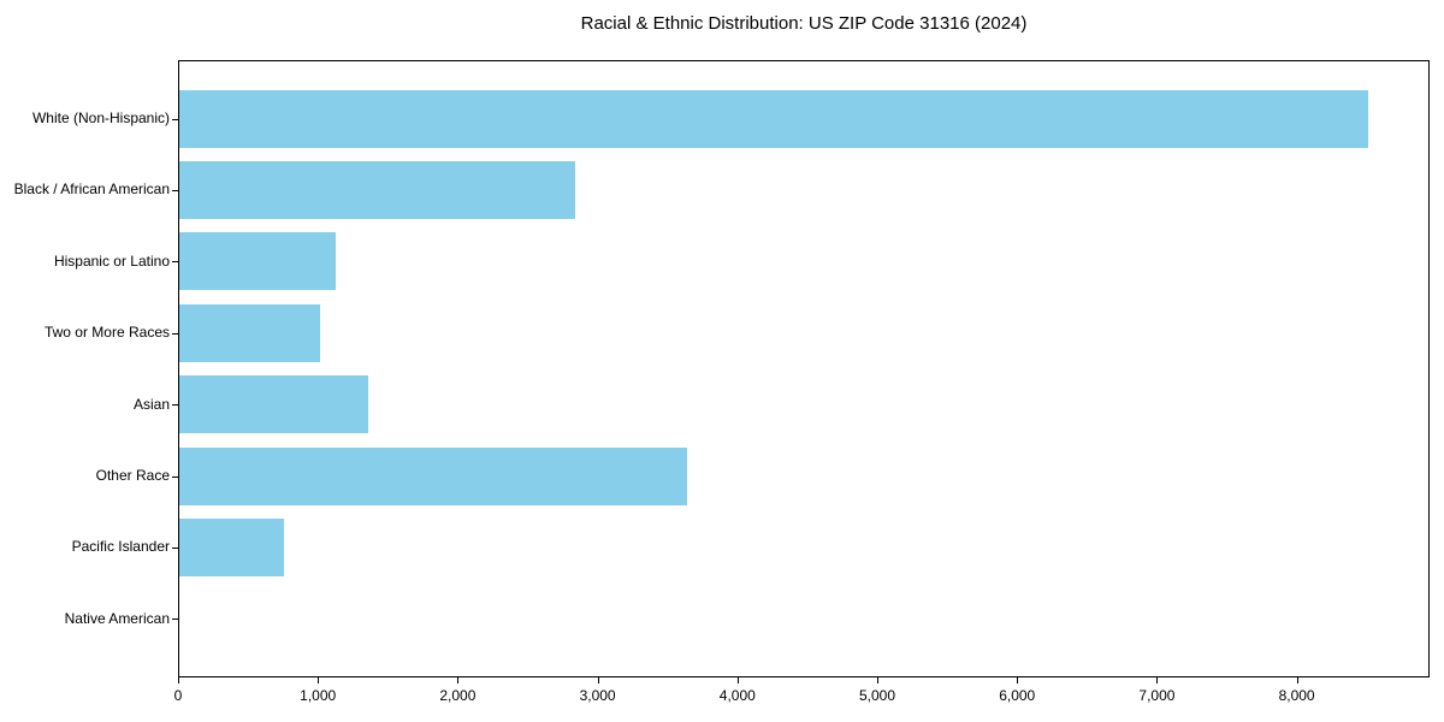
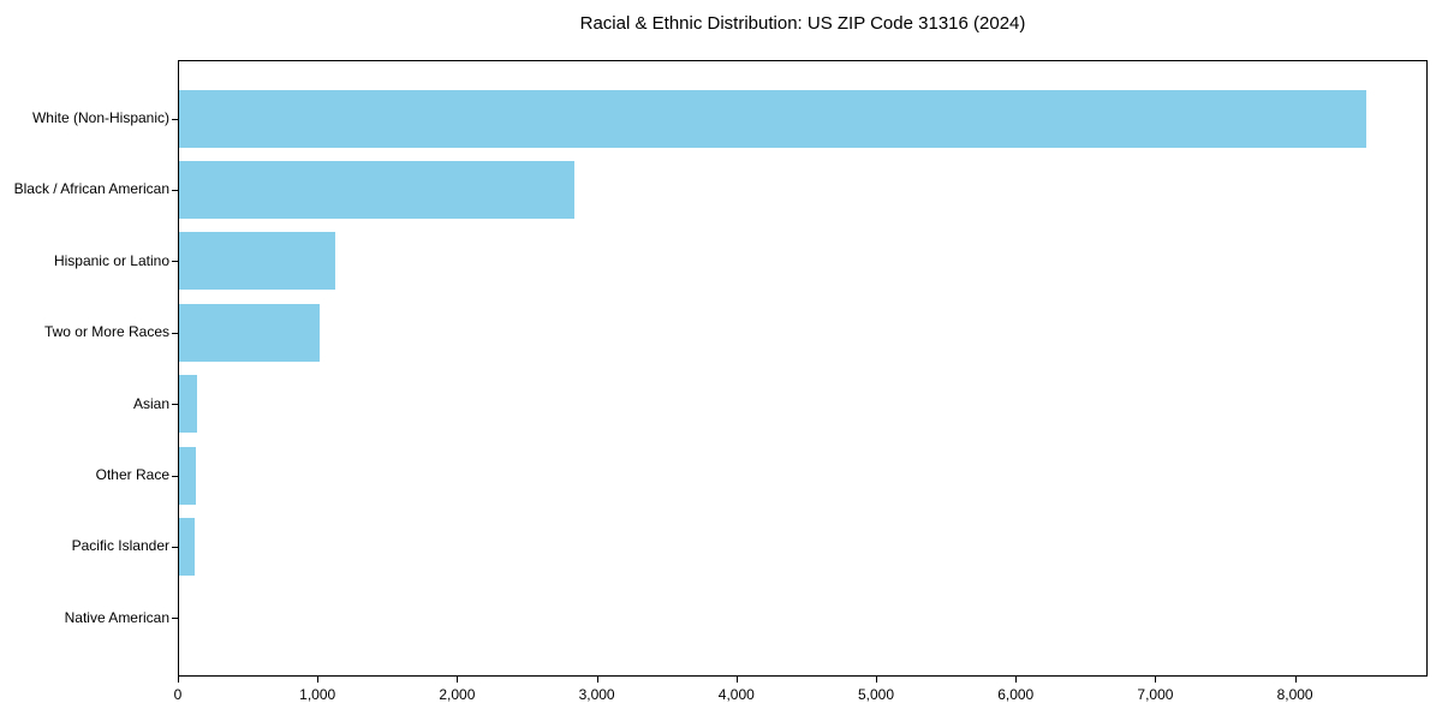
Asian: 1350 -> 130
Other Race: 3630 -> 120
Pacific Islander: 750 -> 110
